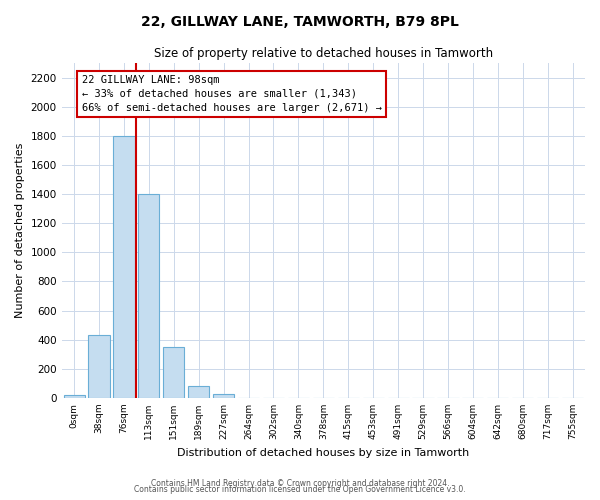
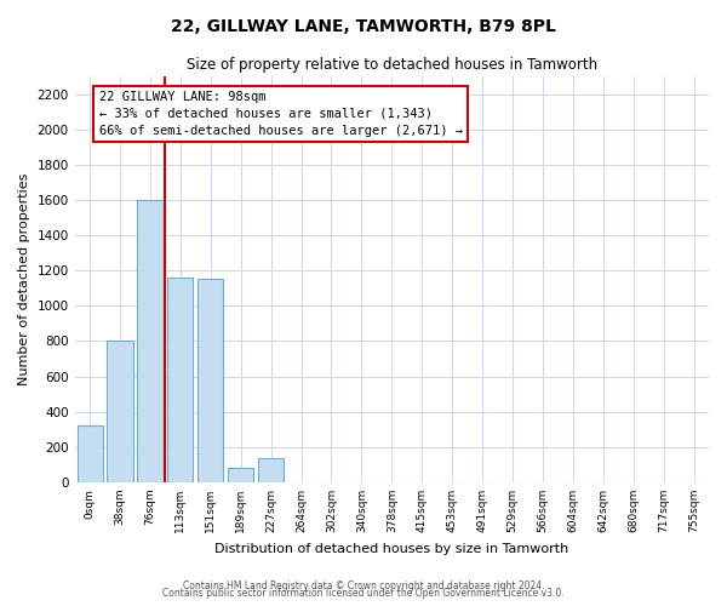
0sqm: 20 -> 320
38sqm: 430 -> 800
76sqm: 1800 -> 1600
113sqm: 1400 -> 1160
151sqm: 350 -> 1150
227sqm: 20 -> 140
